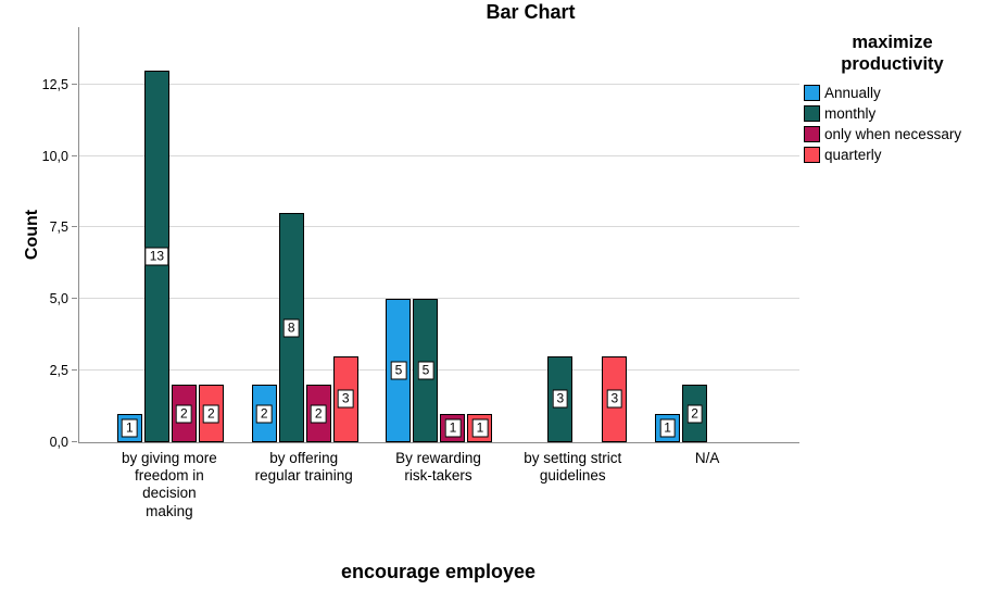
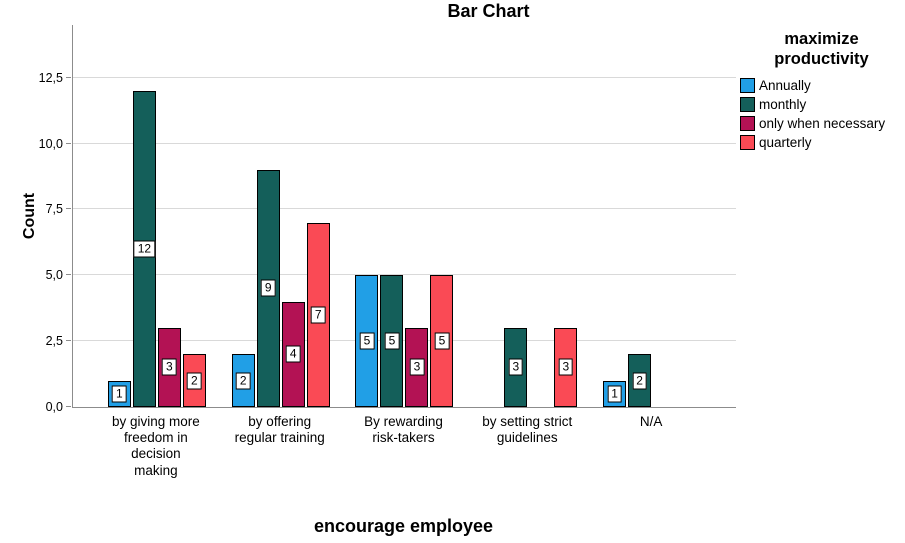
monthly/by giving more freedom in decision making: 13 -> 12
only when necessary/by giving more freedom in decision making: 2 -> 3
monthly/by offering regular training: 8 -> 9
only when necessary/by offering regular training: 2 -> 4
quarterly/by offering regular training: 3 -> 7
only when necessary/By rewarding risk-takers: 1 -> 3
quarterly/By rewarding risk-takers: 1 -> 5
